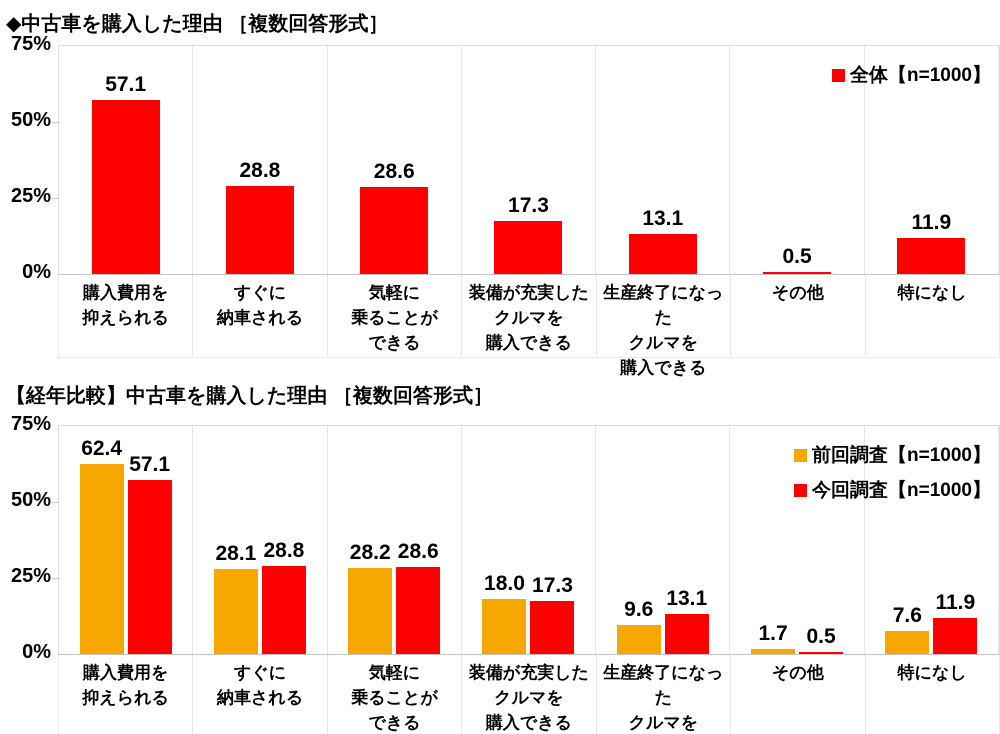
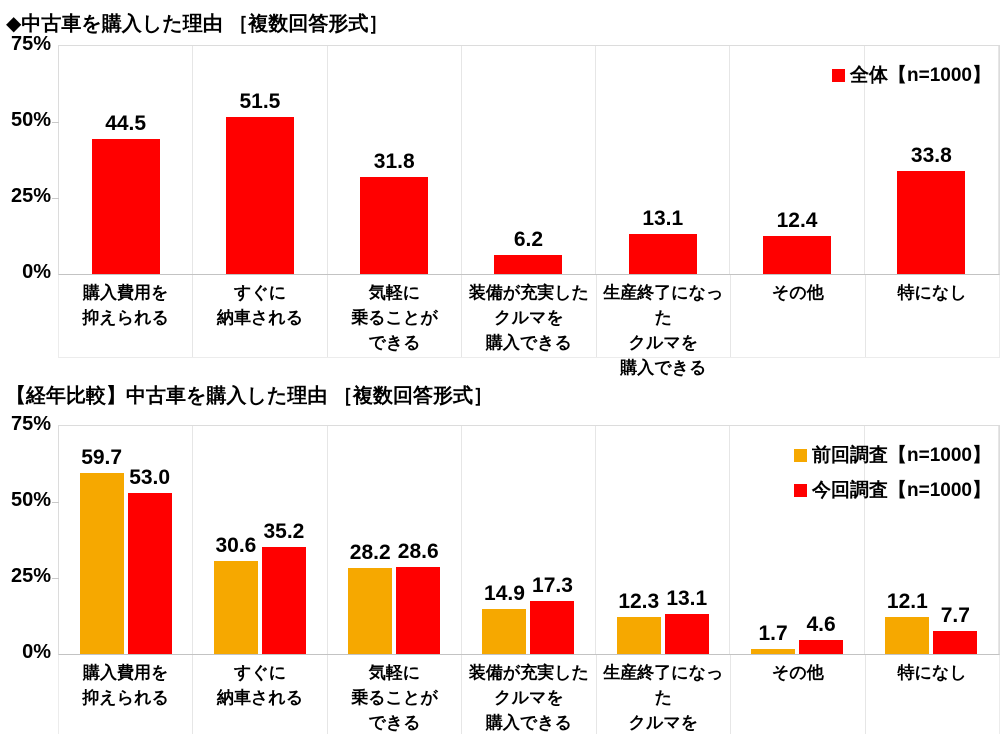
◆中古車を購入した理由 ［複数回答形式］/購入費用を 抑えられる: 57.1 -> 44.5
◆中古車を購入した理由 ［複数回答形式］/すぐに 納車される: 28.8 -> 51.5
◆中古車を購入した理由 ［複数回答形式］/気軽に 乗ることが できる: 28.6 -> 31.8
◆中古車を購入した理由 ［複数回答形式］/装備が充実した クルマを 購入できる: 17.3 -> 6.2
◆中古車を購入した理由 ［複数回答形式］/その他: 0.5 -> 12.4
◆中古車を購入した理由 ［複数回答形式］/特になし: 11.9 -> 33.8
【経年比較】中古車を購入した理由 ［複数回答形式］/前回調査【n=1000】/購入費用を 抑えられる: 62.4 -> 59.7
【経年比較】中古車を購入した理由 ［複数回答形式］/今回調査【n=1000】/購入費用を 抑えられる: 57.1 -> 53.0
【経年比較】中古車を購入した理由 ［複数回答形式］/前回調査【n=1000】/すぐに 納車される: 28.1 -> 30.6
【経年比較】中古車を購入した理由 ［複数回答形式］/今回調査【n=1000】/すぐに 納車される: 28.8 -> 35.2
【経年比較】中古車を購入した理由 ［複数回答形式］/前回調査【n=1000】/装備が充実した クルマを 購入できる: 18.0 -> 14.9
【経年比較】中古車を購入した理由 ［複数回答形式］/前回調査【n=1000】/生産終了になった クルマを 購入できる: 9.6 -> 12.3
【経年比較】中古車を購入した理由 ［複数回答形式］/今回調査【n=1000】/その他: 0.5 -> 4.6
【経年比較】中古車を購入した理由 ［複数回答形式］/前回調査【n=1000】/特になし: 7.6 -> 12.1
【経年比較】中古車を購入した理由 ［複数回答形式］/今回調査【n=1000】/特になし: 11.9 -> 7.7
